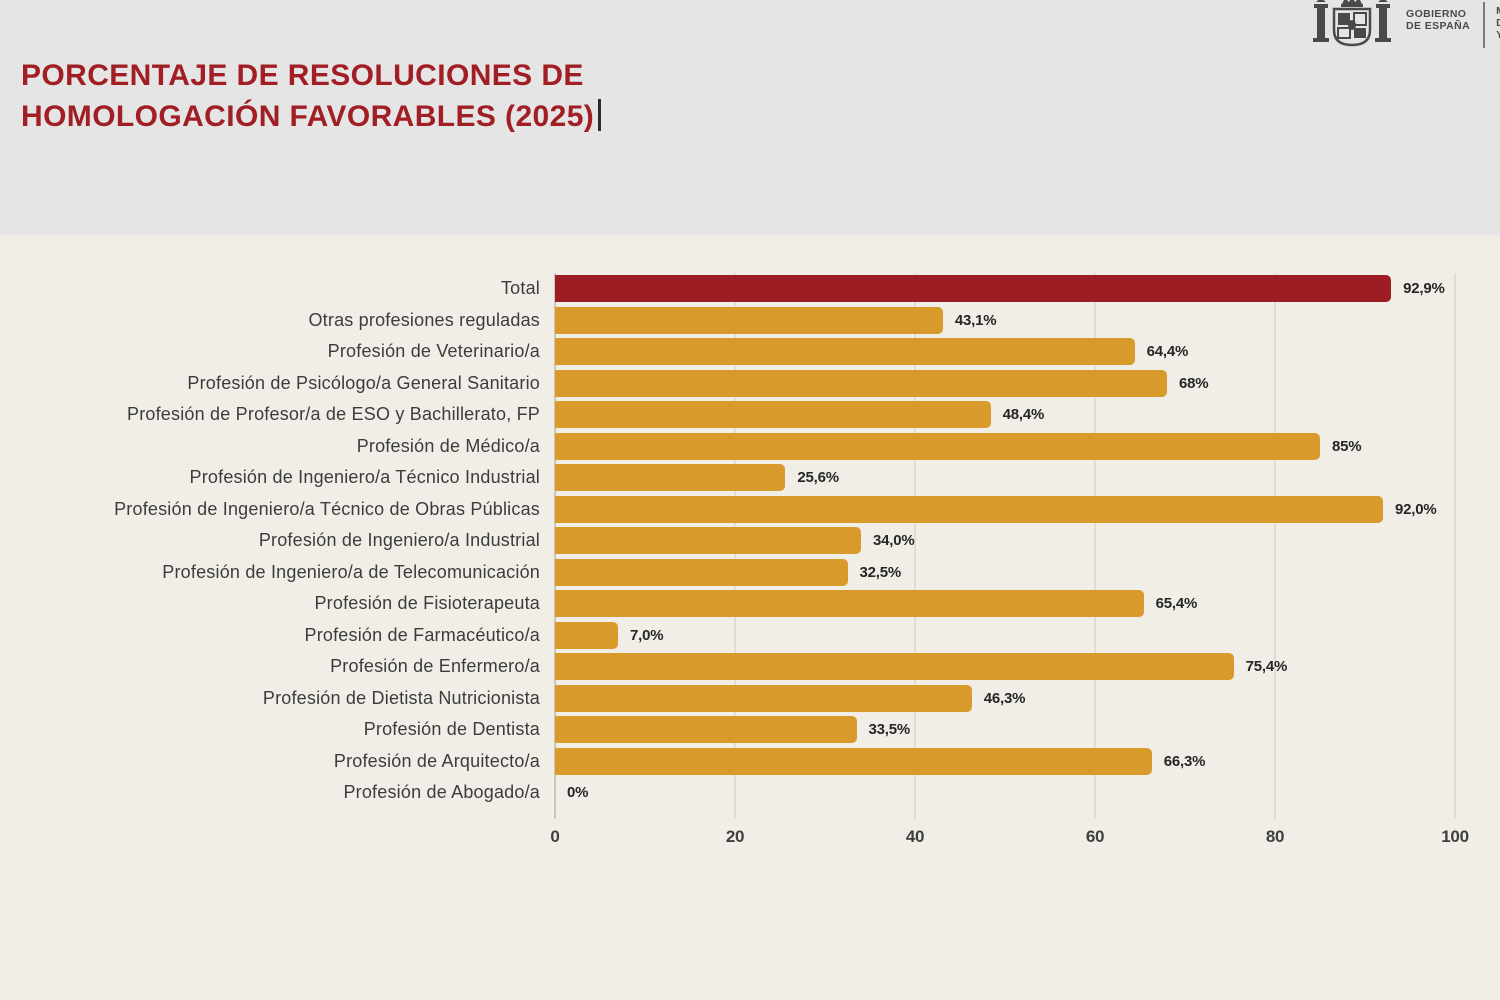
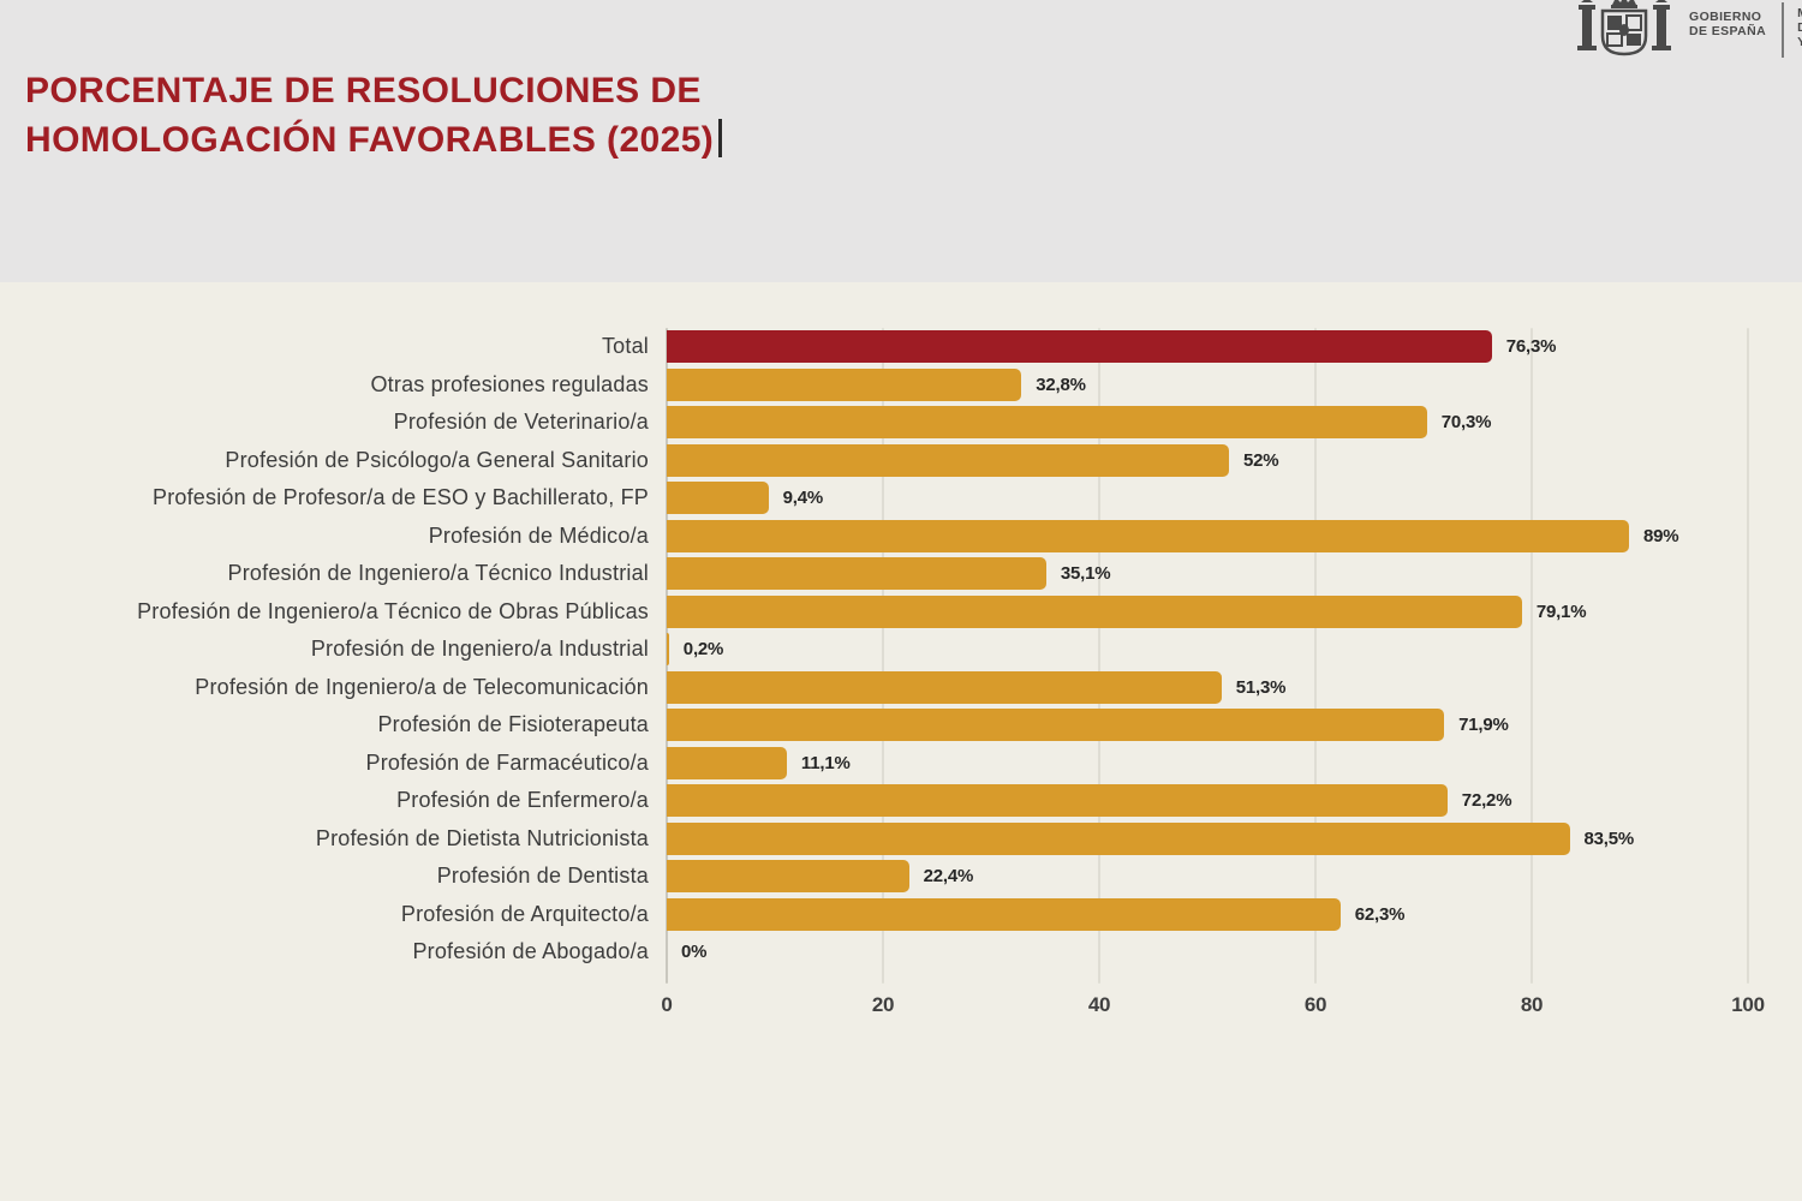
Total: 92,9% -> 76,3%
Otras profesiones reguladas: 43,1% -> 32,8%
Profesión de Veterinario/a: 64,4% -> 70,3%
Profesión de Psicólogo/a General Sanitario: 68% -> 52%
Profesión de Profesor/a de ESO y Bachillerato, FP: 48,4% -> 9,4%
Profesión de Médico/a: 85% -> 89%
Profesión de Ingeniero/a Técnico Industrial: 25,6% -> 35,1%
Profesión de Ingeniero/a Técnico de Obras Públicas: 92,0% -> 79,1%
Profesión de Ingeniero/a Industrial: 34,0% -> 0,2%
Profesión de Ingeniero/a de Telecomunicación: 32,5% -> 51,3%
Profesión de Fisioterapeuta: 65,4% -> 71,9%
Profesión de Farmacéutico/a: 7,0% -> 11,1%
Profesión de Enfermero/a: 75,4% -> 72,2%
Profesión de Dietista Nutricionista: 46,3% -> 83,5%
Profesión de Dentista: 33,5% -> 22,4%
Profesión de Arquitecto/a: 66,3% -> 62,3%
